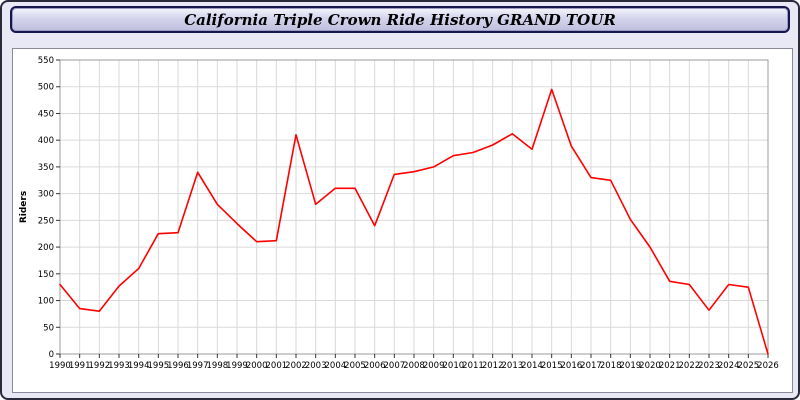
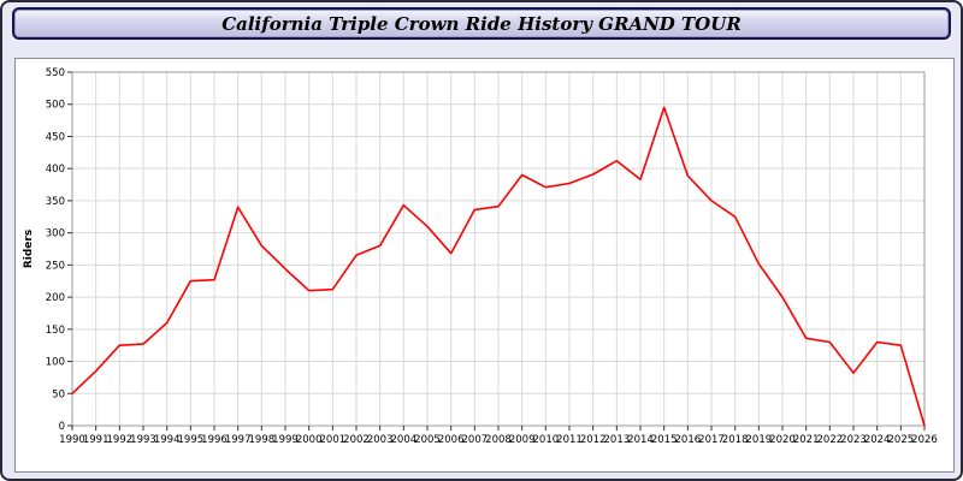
1990: 130 -> 50
1992: 80 -> 120
2002: 410 -> 260
2004: 310 -> 340
2006: 240 -> 270
2009: 350 -> 390
2017: 330 -> 350
